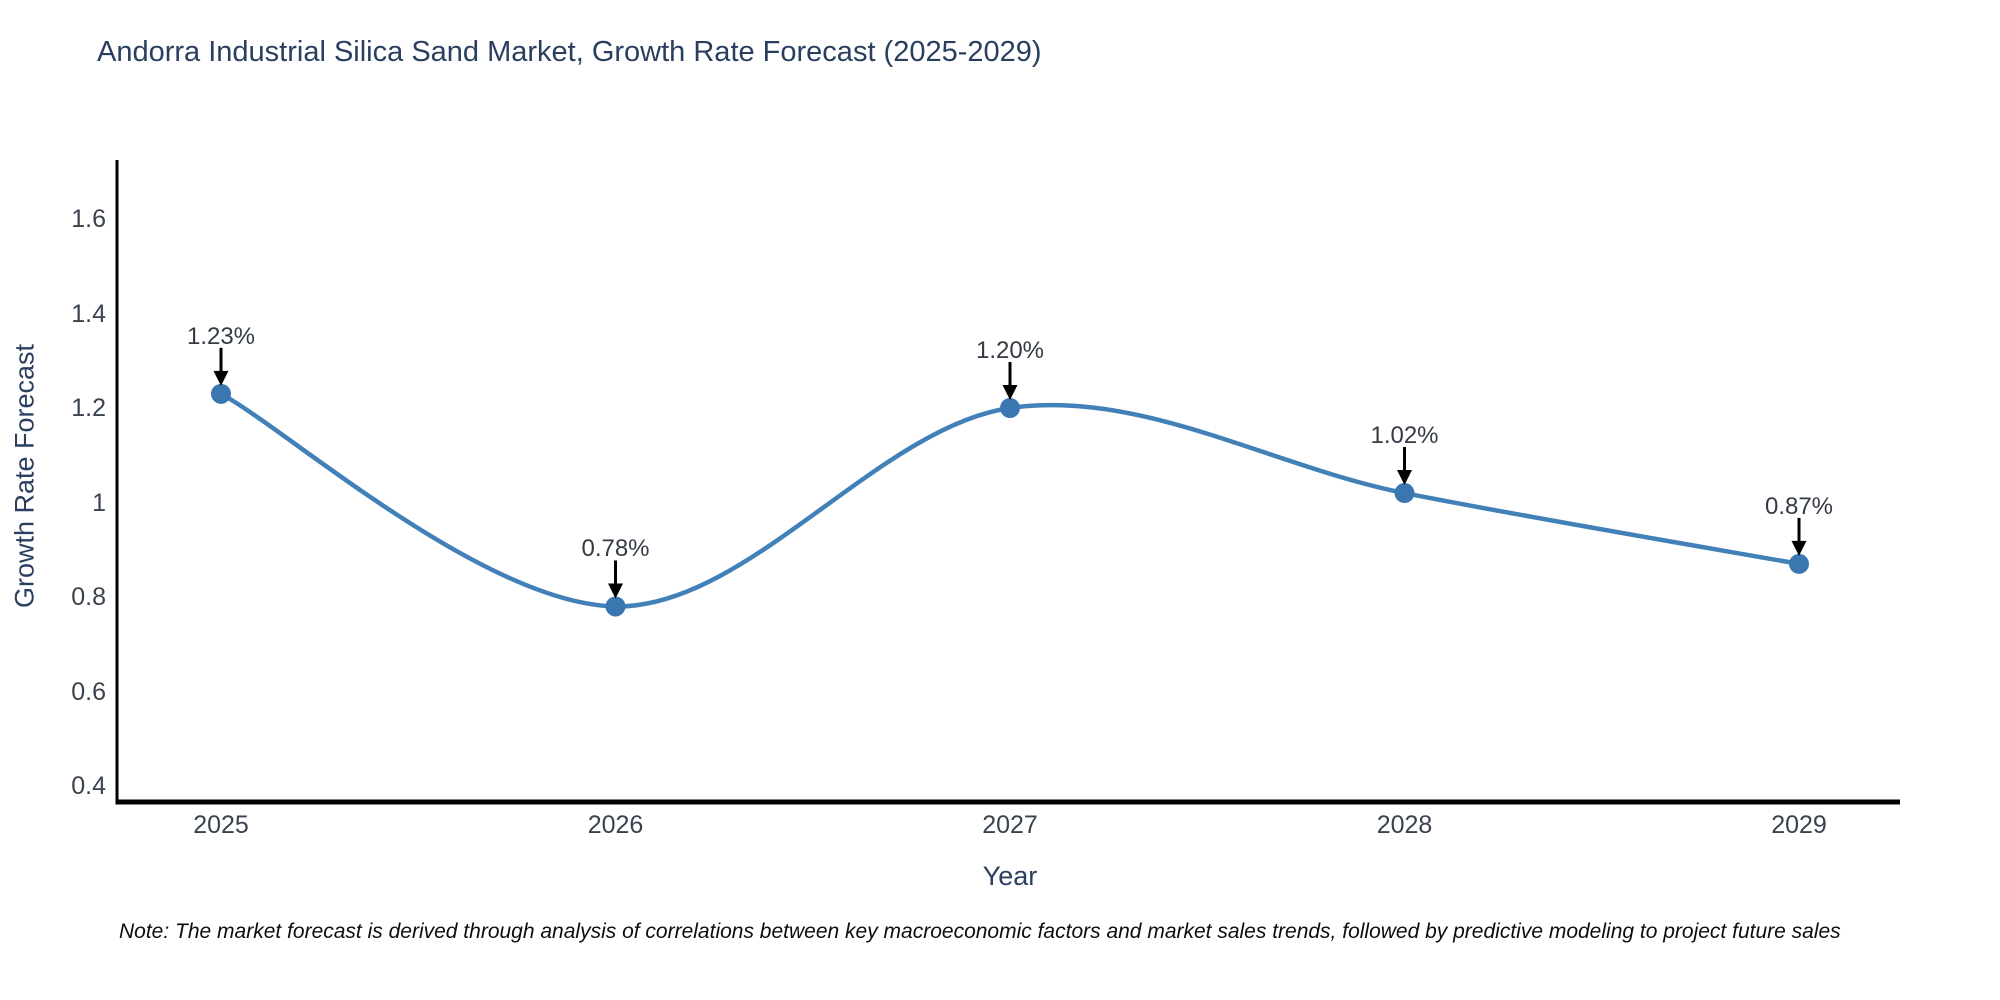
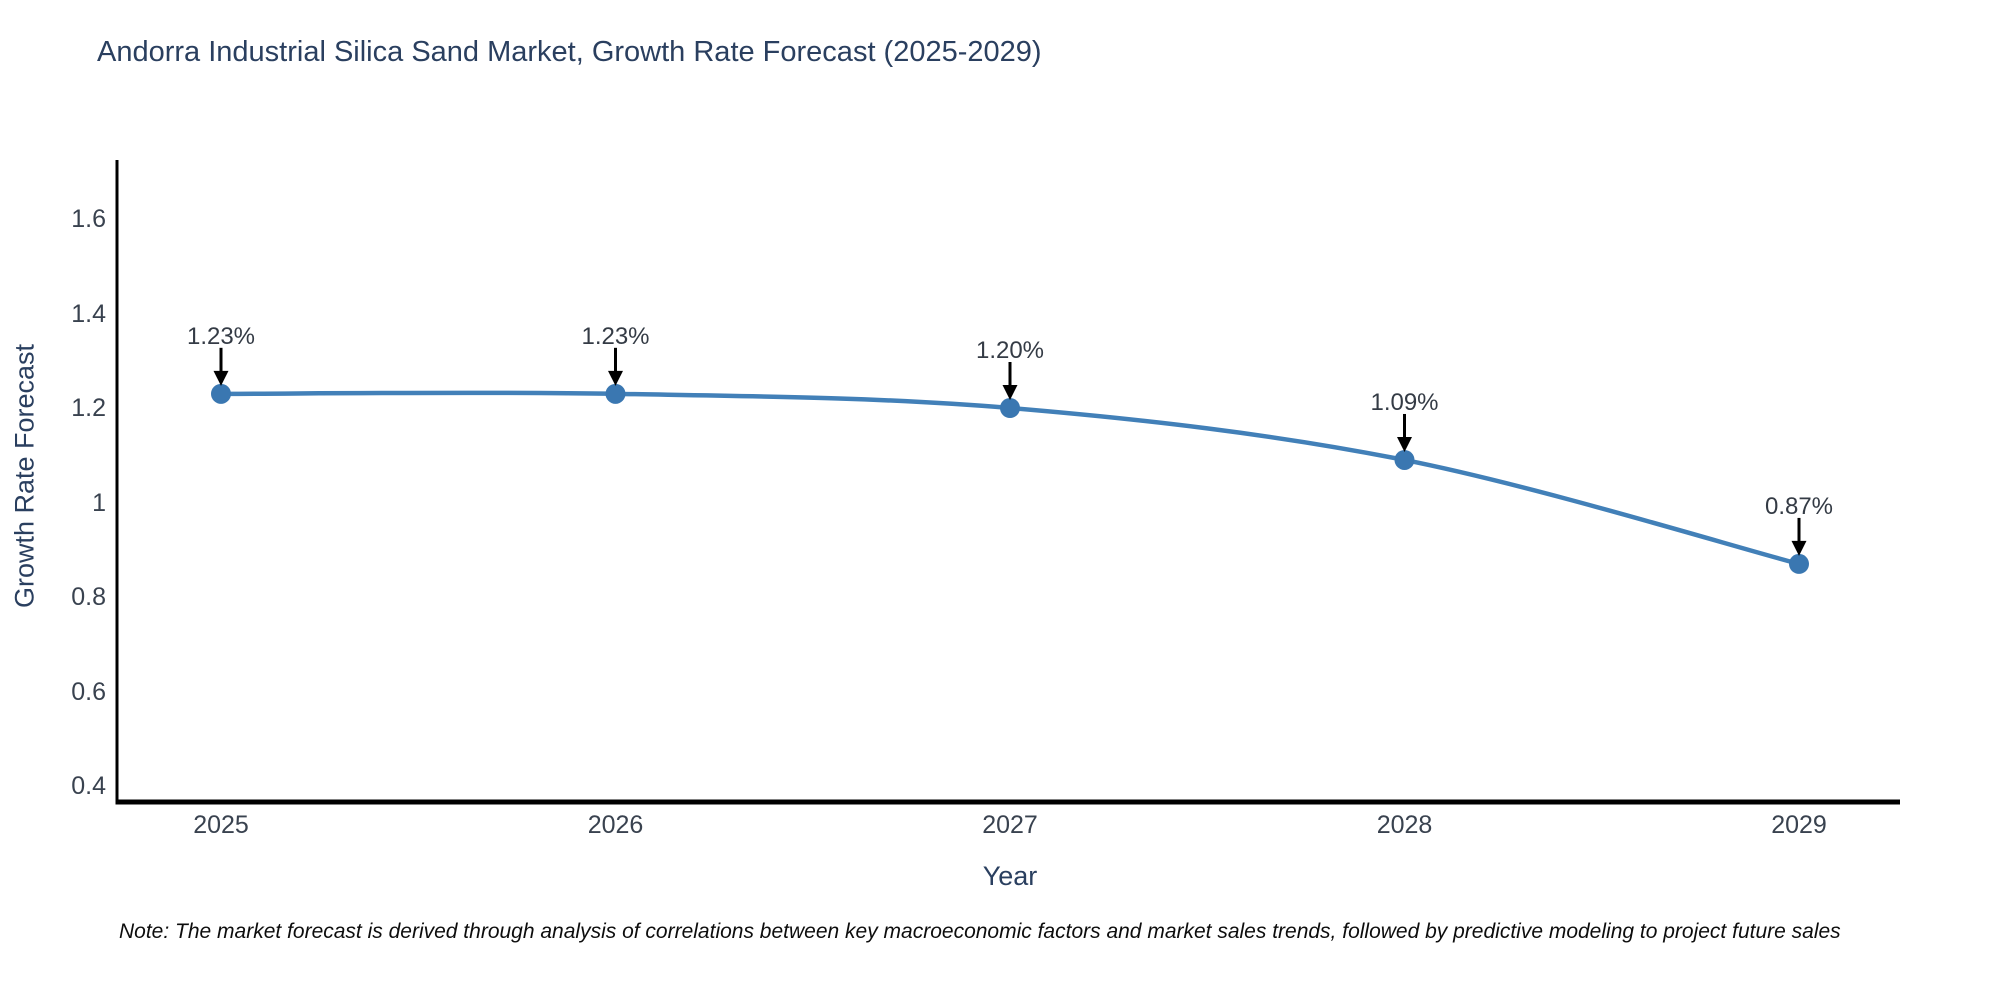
2026: 0.78% -> 1.23%
2028: 1.02% -> 1.09%
